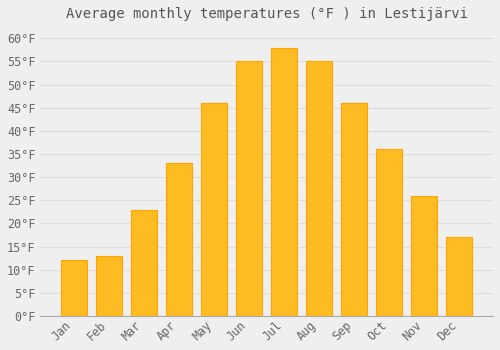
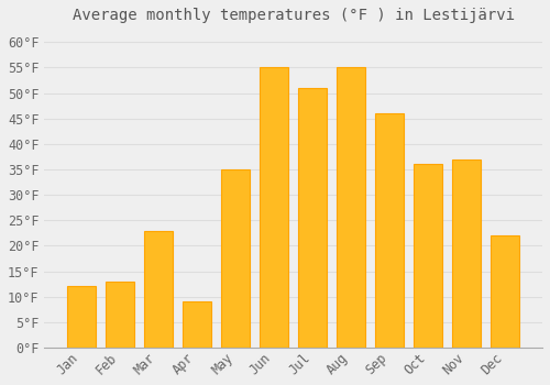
Apr: 33°F -> 9°F
May: 46°F -> 35°F
Jul: 58°F -> 51°F
Nov: 26°F -> 37°F
Dec: 17°F -> 22°F
